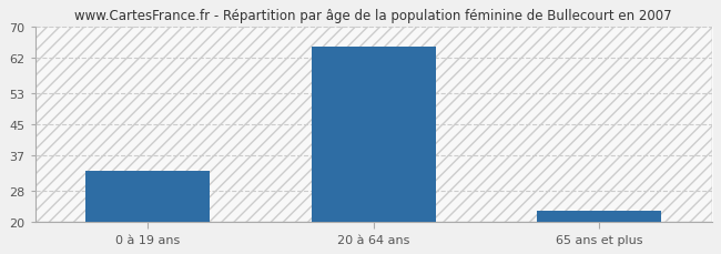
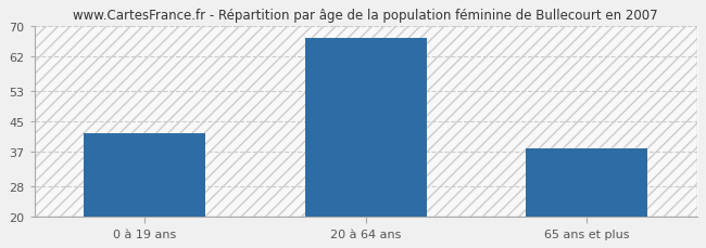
0 à 19 ans: 33 -> 42
20 à 64 ans: 65 -> 67
65 ans et plus: 23 -> 38
